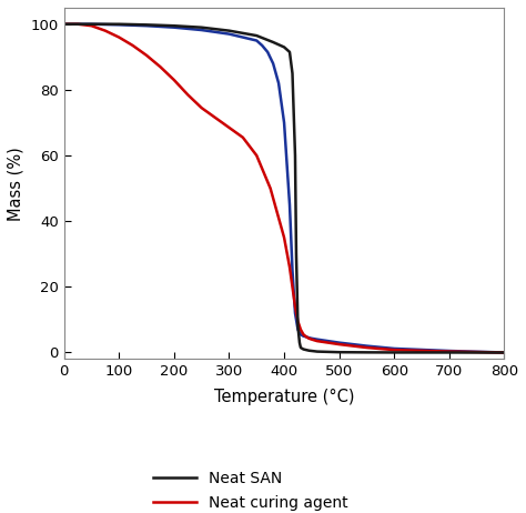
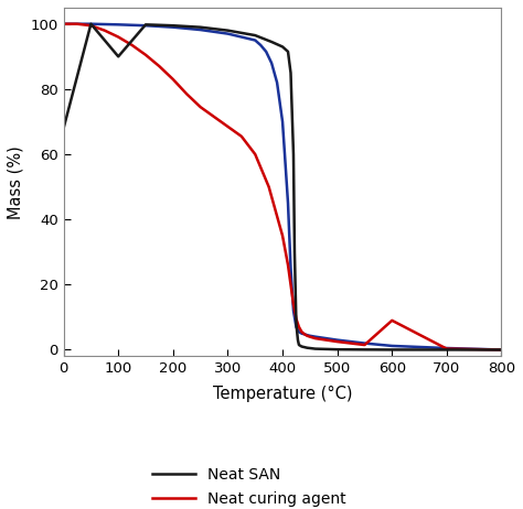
Neat SAN/0: 100.0 -> 68.0
Neat SAN/100: 100.0 -> 90.0
Neat curing agent/600: 0.8 -> 9.0
